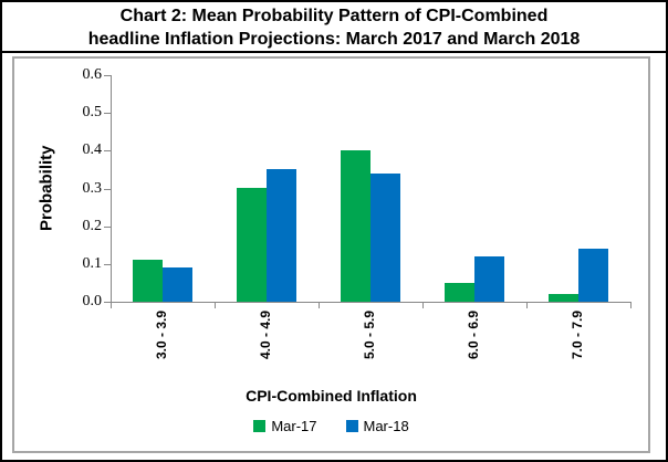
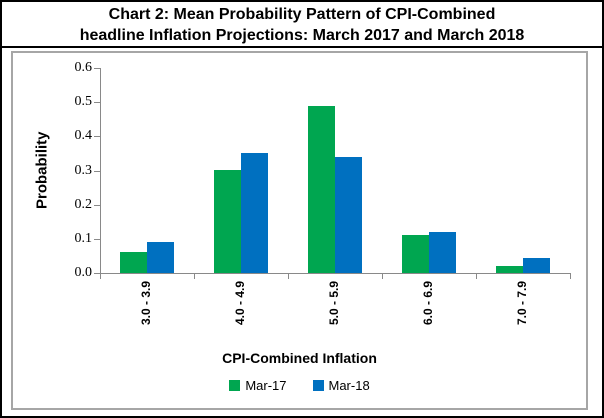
Mar-17/3.0 - 3.9: 0.11 -> 0.06
Mar-17/5.0 - 5.9: 0.40 -> 0.49
Mar-17/6.0 - 6.9: 0.05 -> 0.11
Mar-18/7.0 - 7.9: 0.14 -> 0.04
